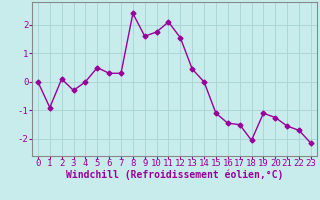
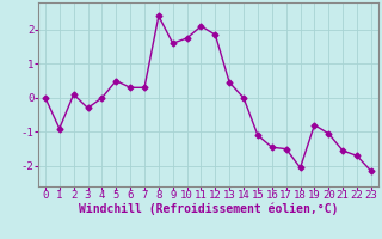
12: 1.55 -> 1.85
19: -1.10 -> -0.80
20: -1.25 -> -1.05
